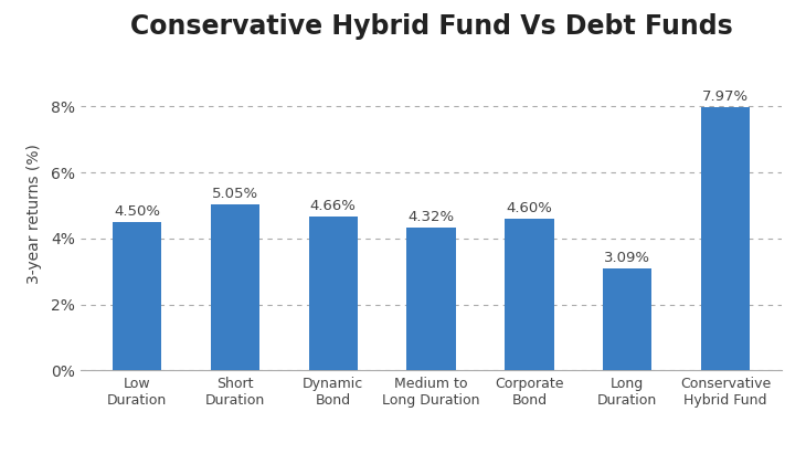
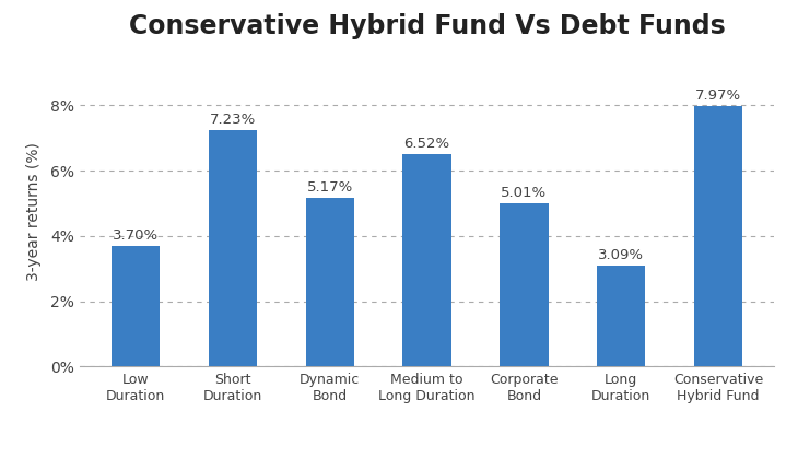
Low Duration: 4.50% -> 3.70%
Short Duration: 5.05% -> 7.23%
Dynamic Bond: 4.66% -> 5.17%
Medium to Long Duration: 4.32% -> 6.52%
Corporate Bond: 4.60% -> 5.01%
